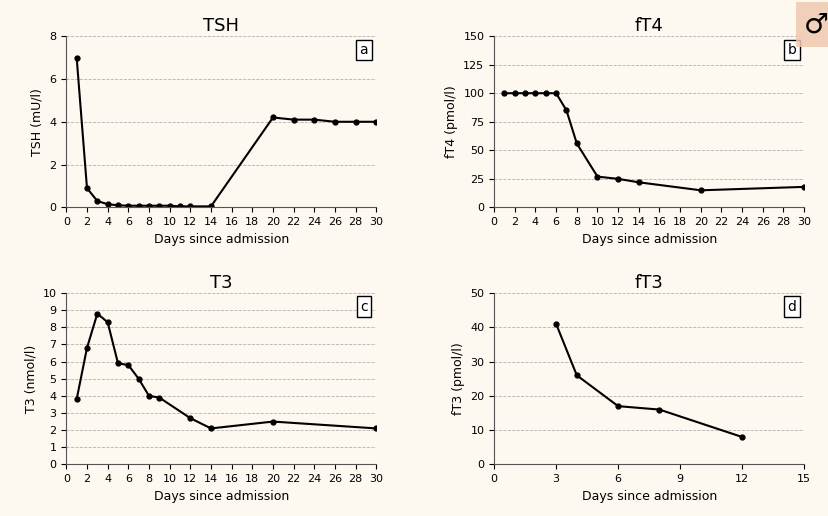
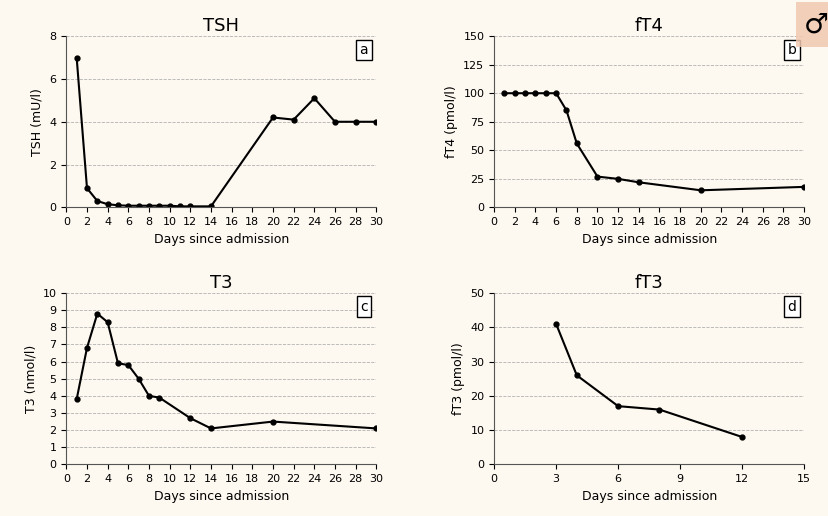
TSH/24: 4.10 -> 5.10
